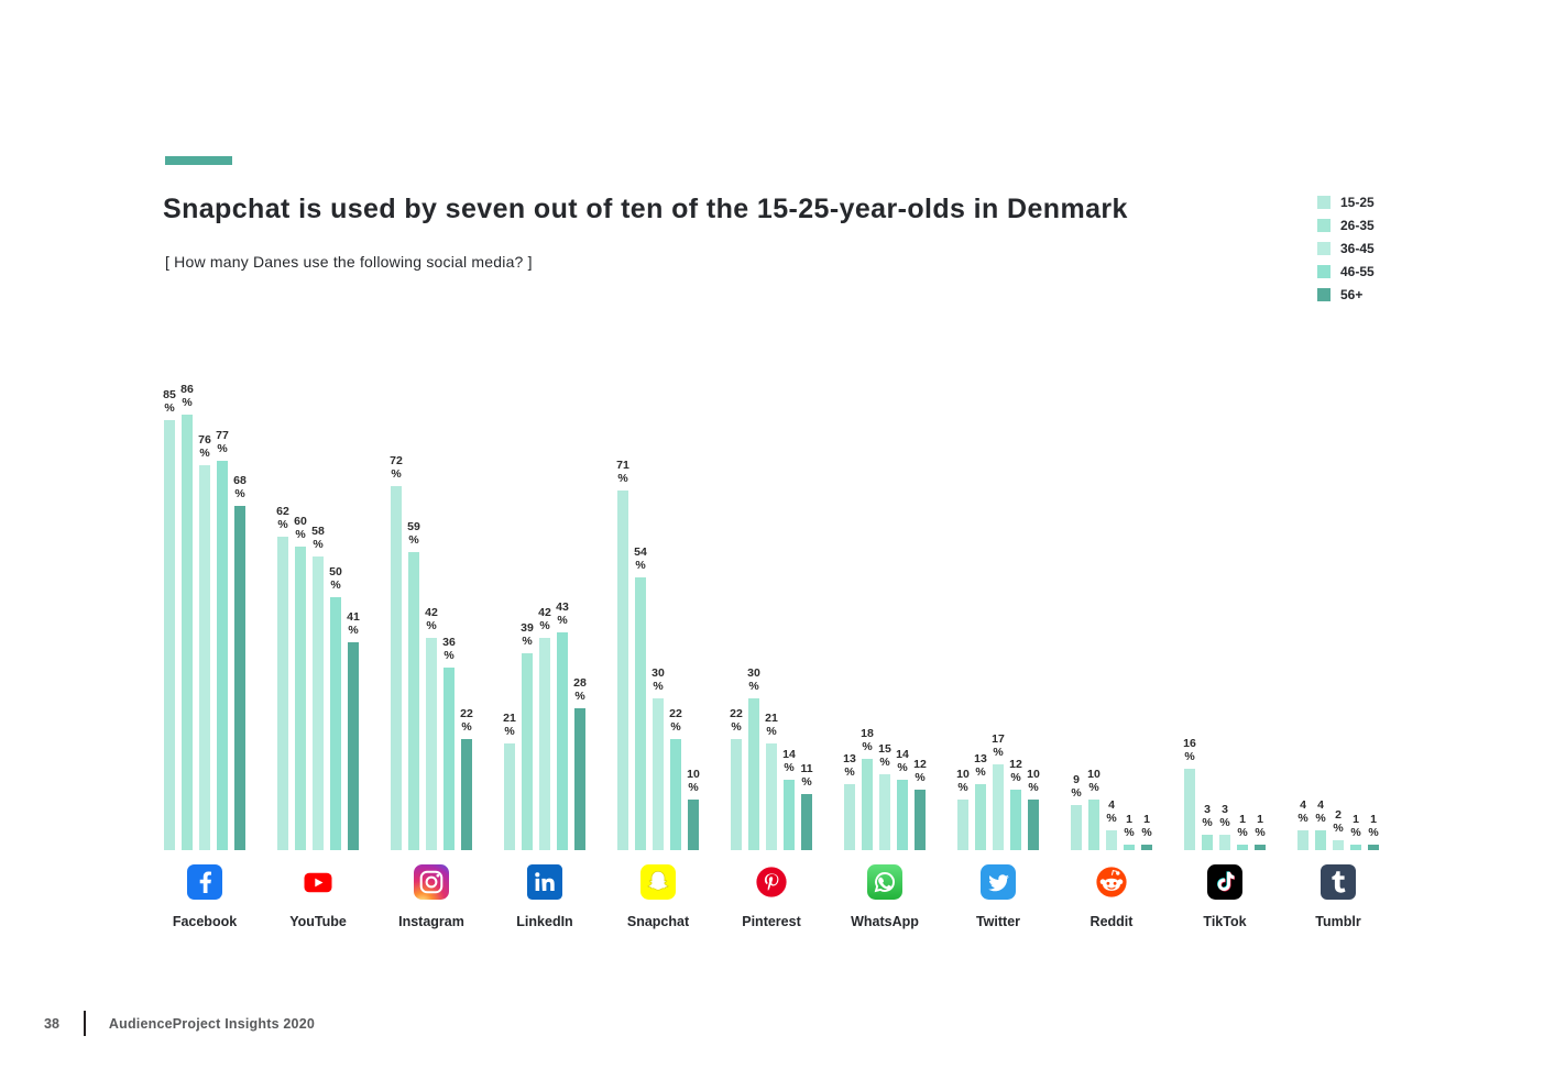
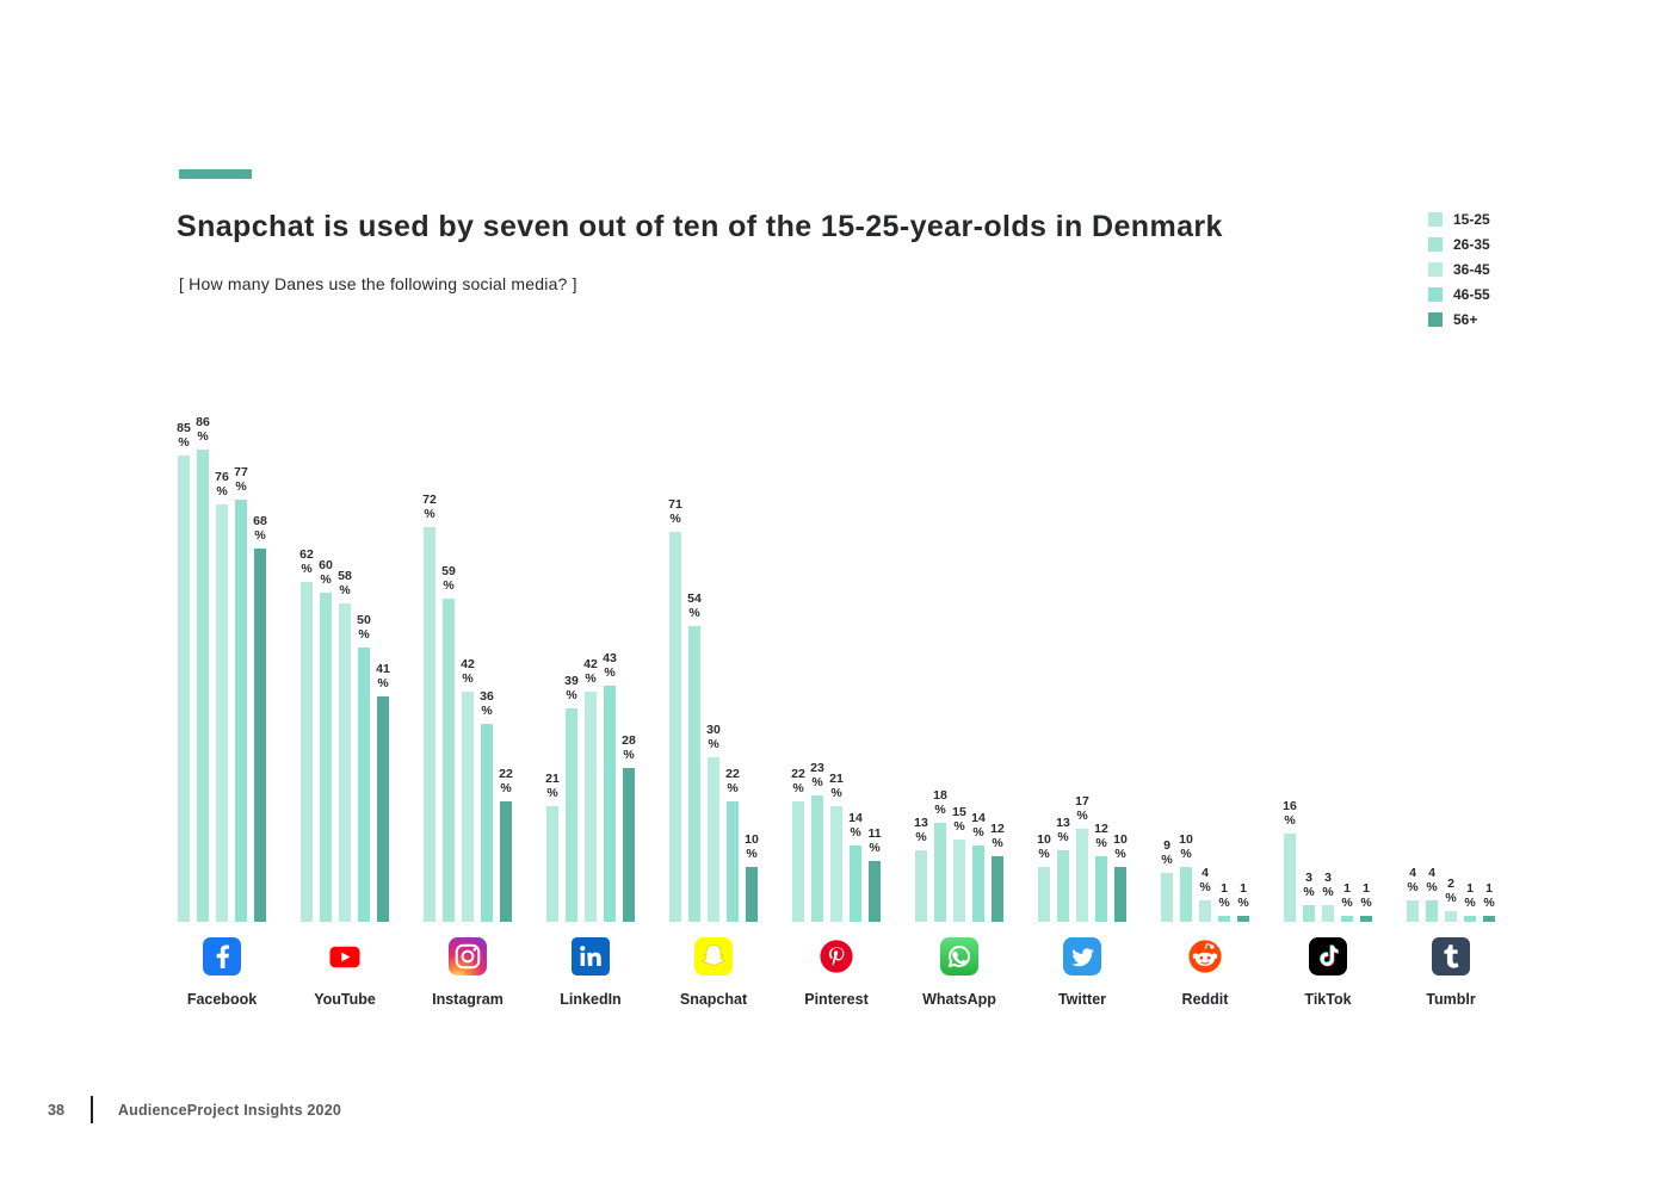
26-35/Pinterest: 30 -> 23
